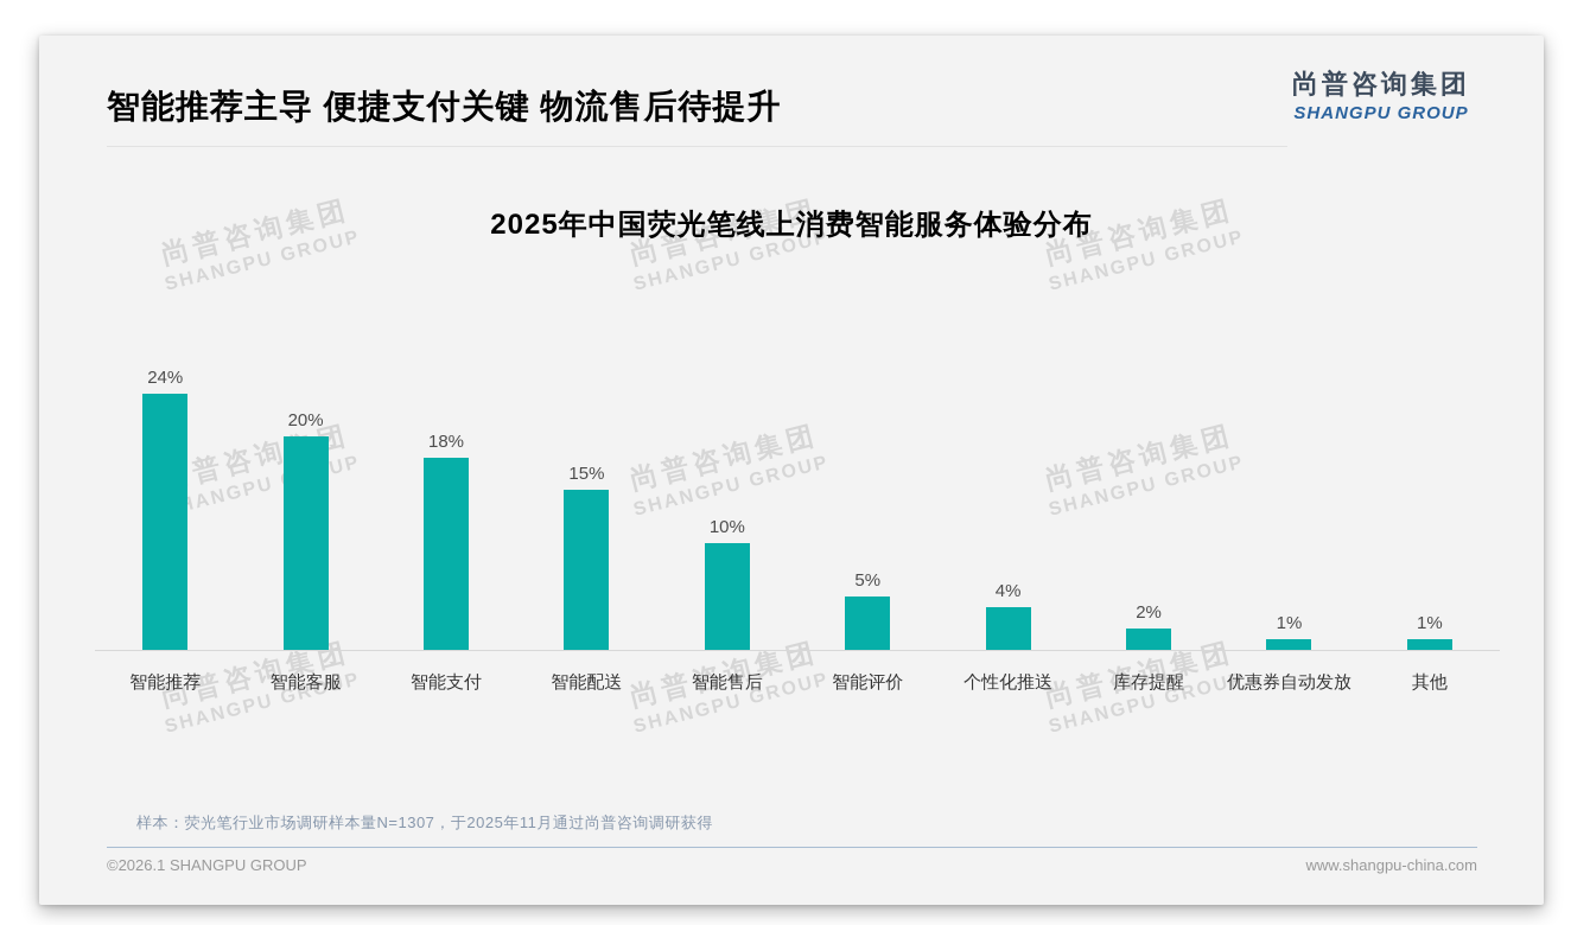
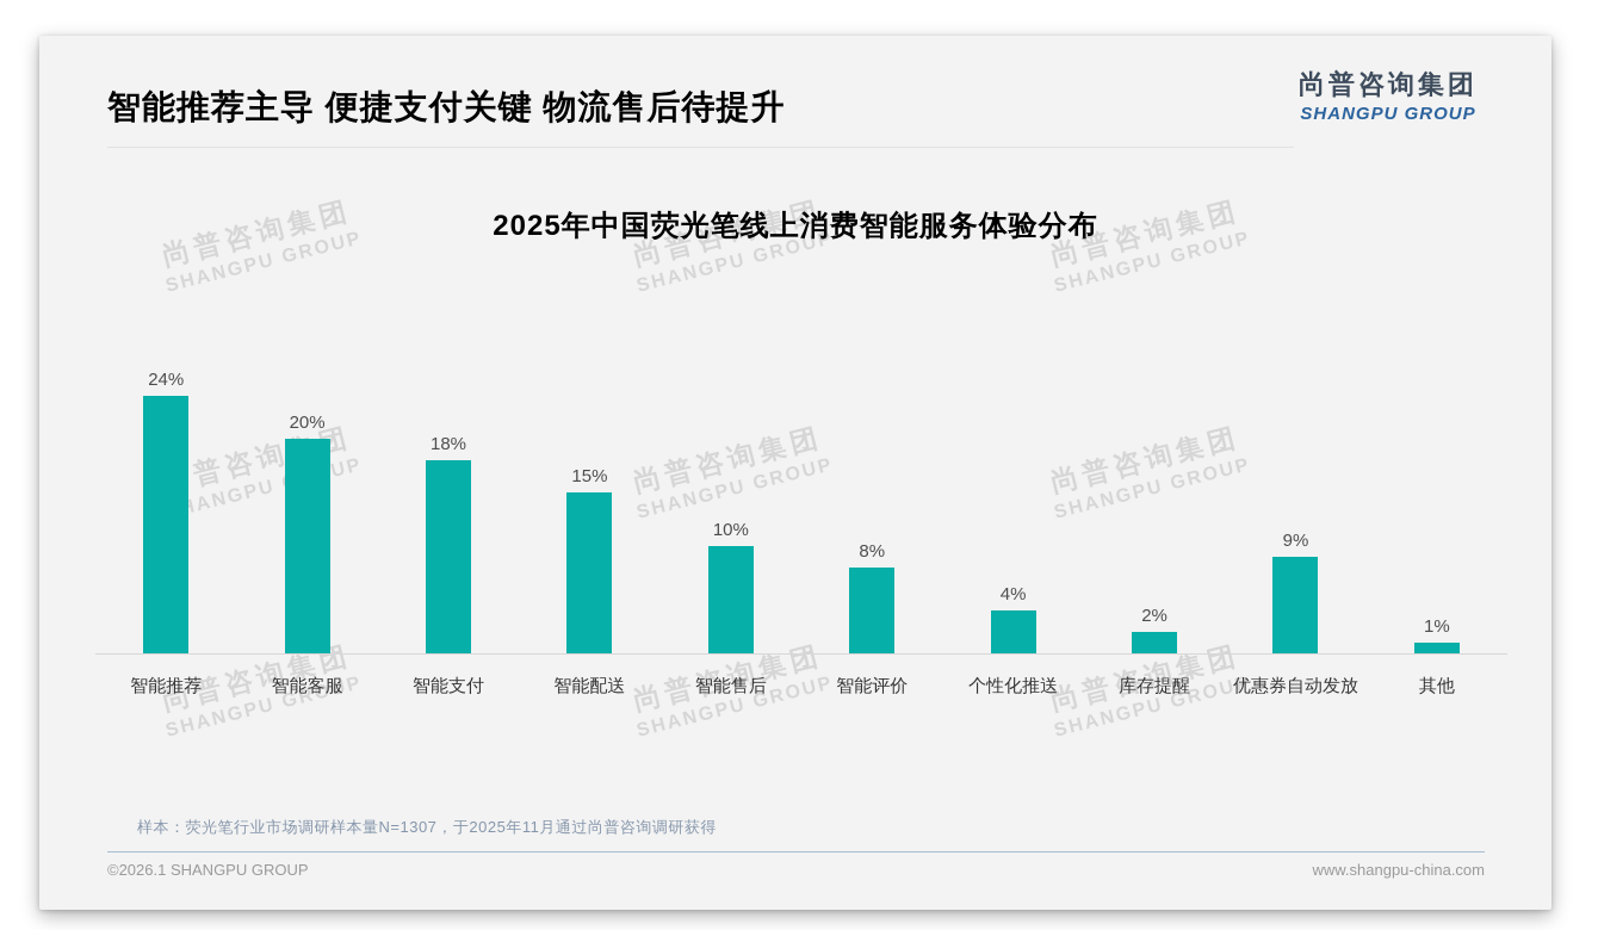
智能评价: 5% -> 8%
优惠券自动发放: 1% -> 9%
